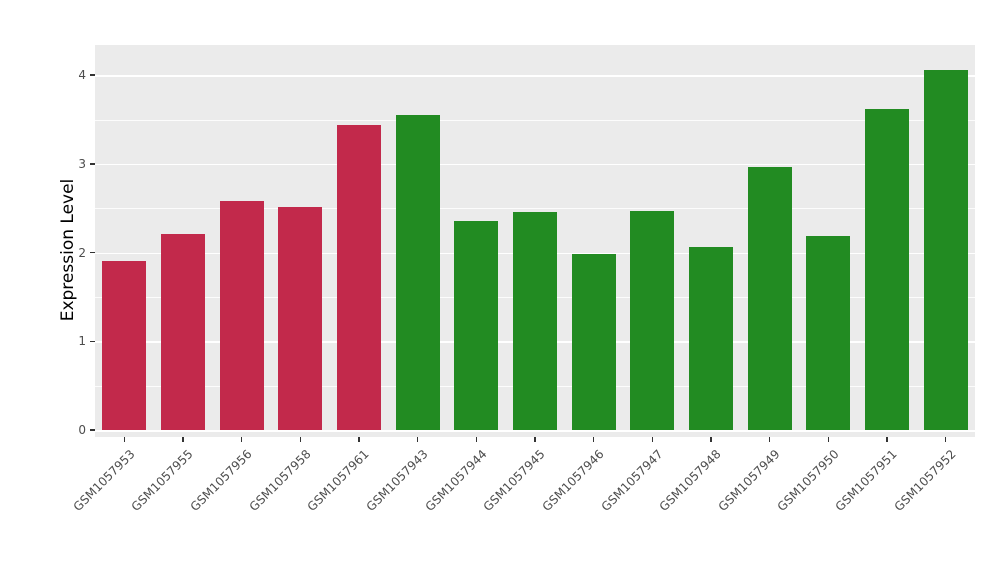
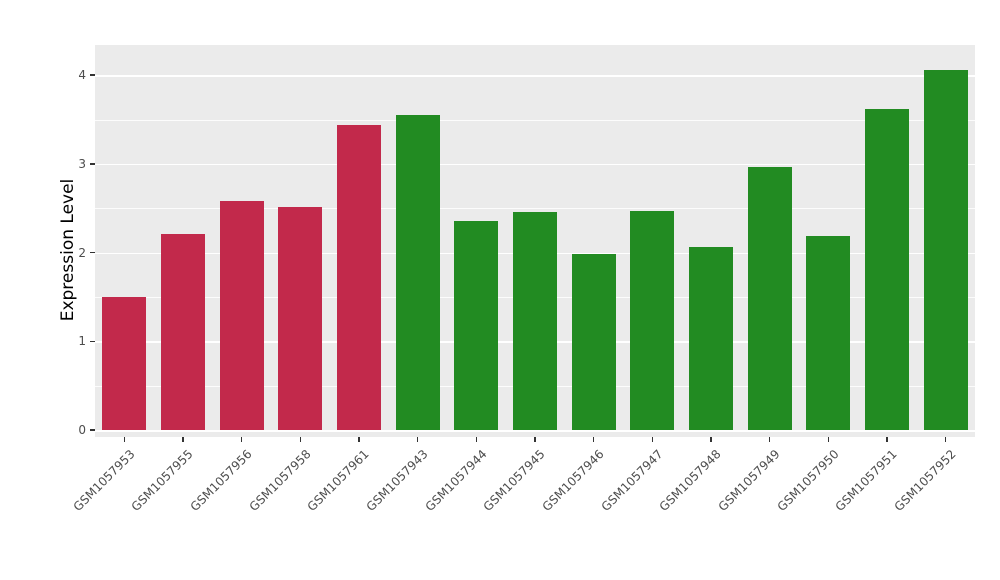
GSM1057953: 1.9 -> 1.5
